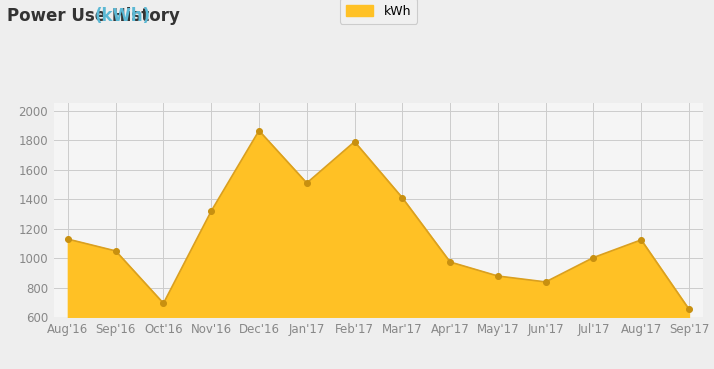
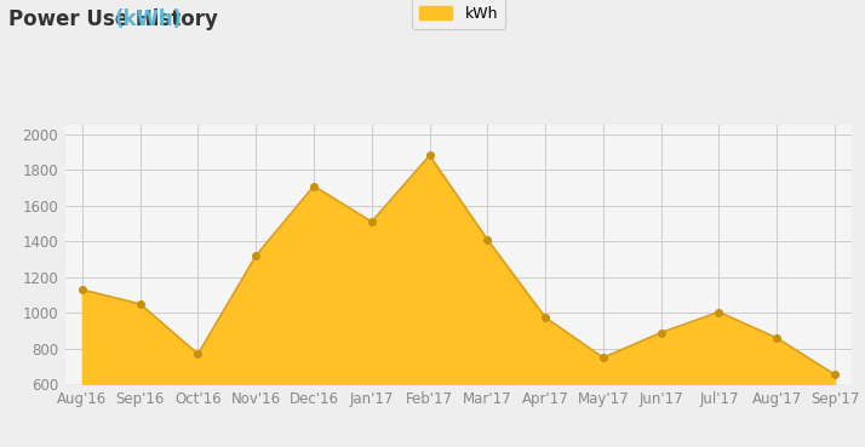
Oct'16: 700 -> 770
Dec'16: 1860 -> 1710
Feb'17: 1790 -> 1880
May'17: 880 -> 750
Jun'17: 840 -> 890
Aug'17: 1120 -> 860
